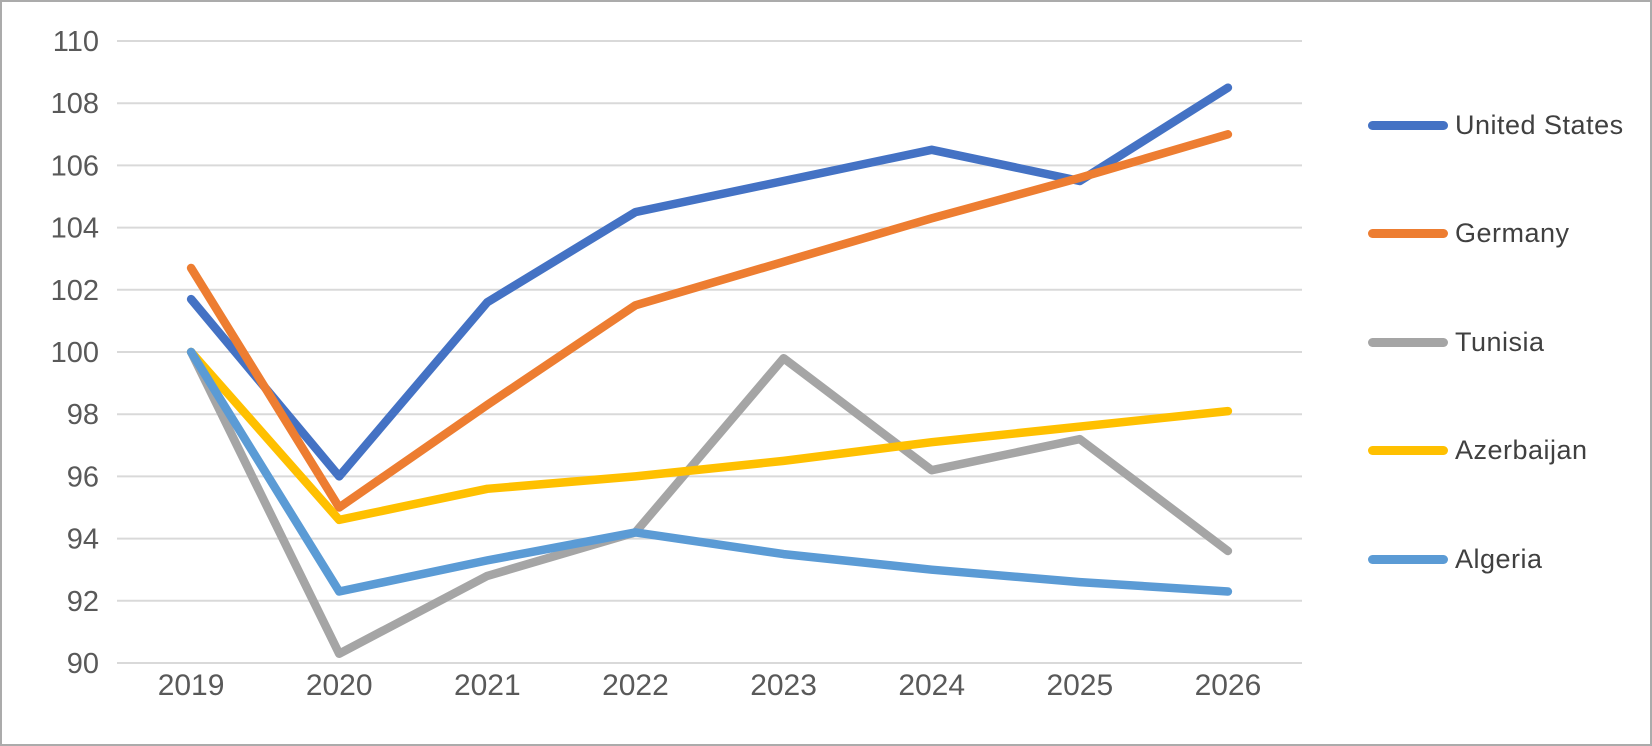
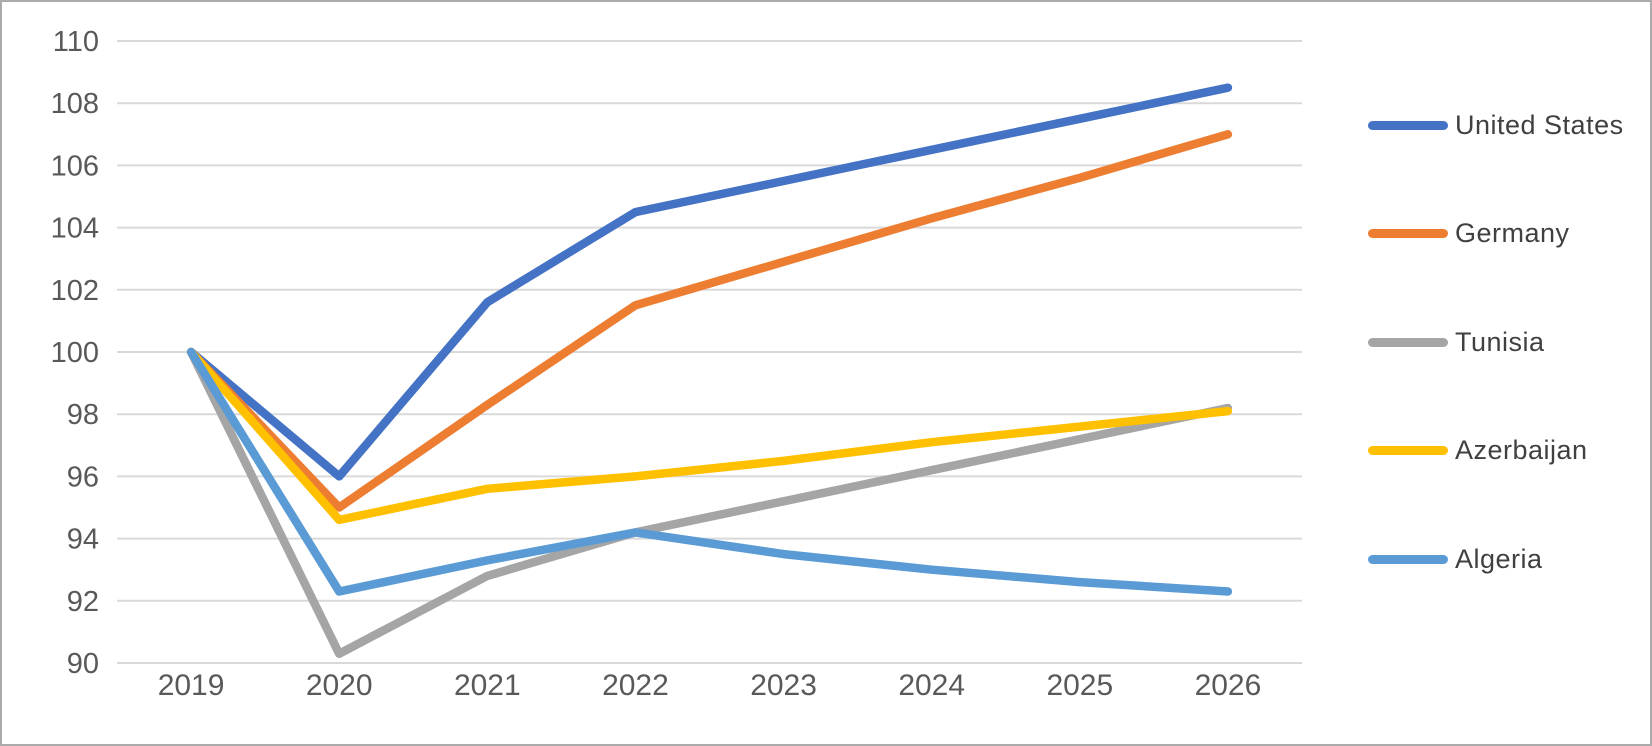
United States/2019: 101.7 -> 100.0
Germany/2019: 102.7 -> 100.0
Tunisia/2023: 99.8 -> 95.2
United States/2025: 105.5 -> 107.5
Tunisia/2026: 93.6 -> 98.2
